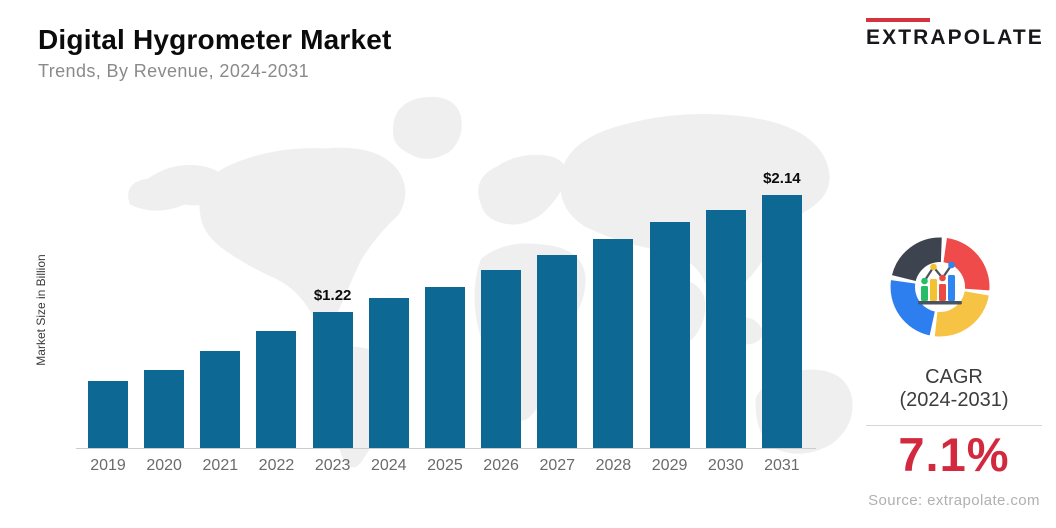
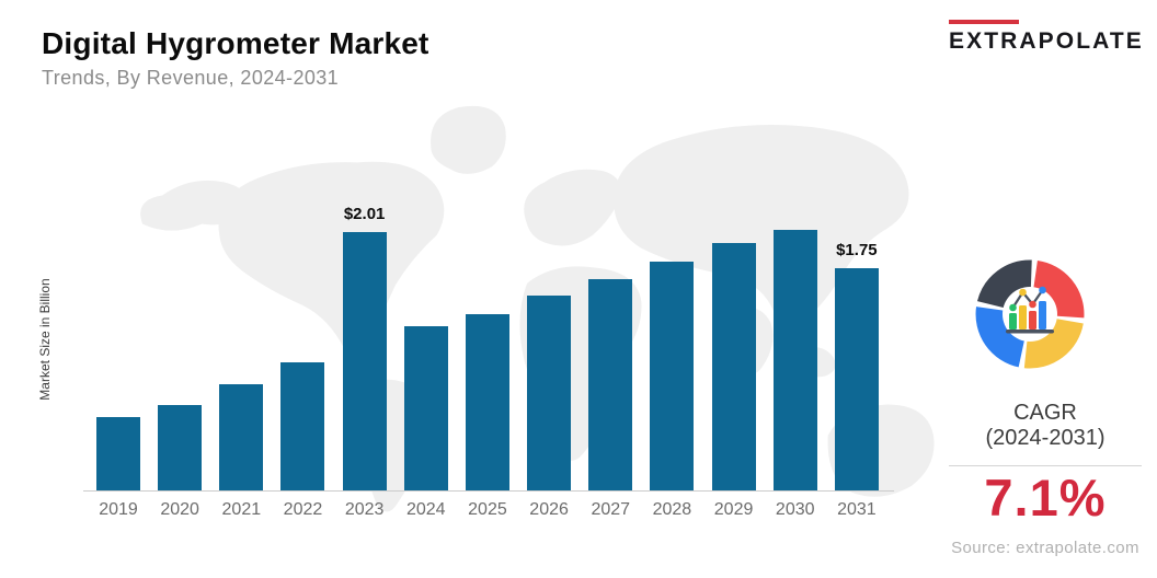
2023: $1.22 -> $2.01
2031: $2.14 -> $1.75
